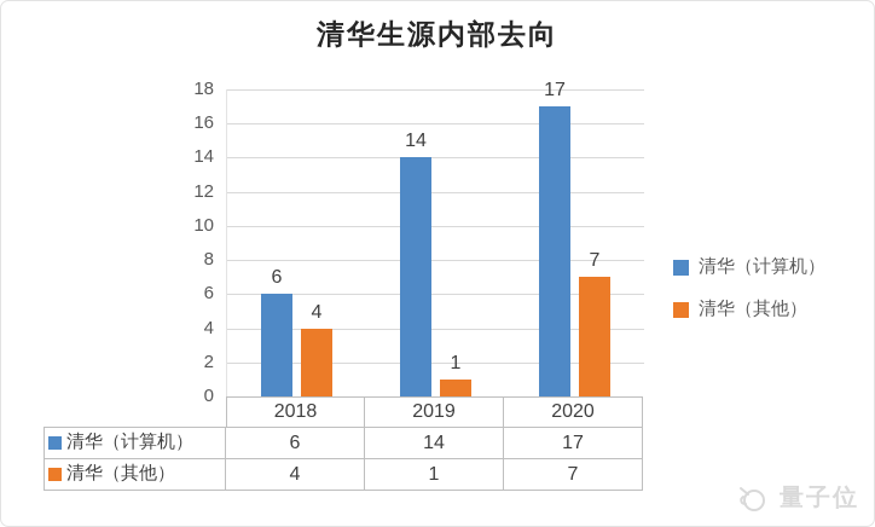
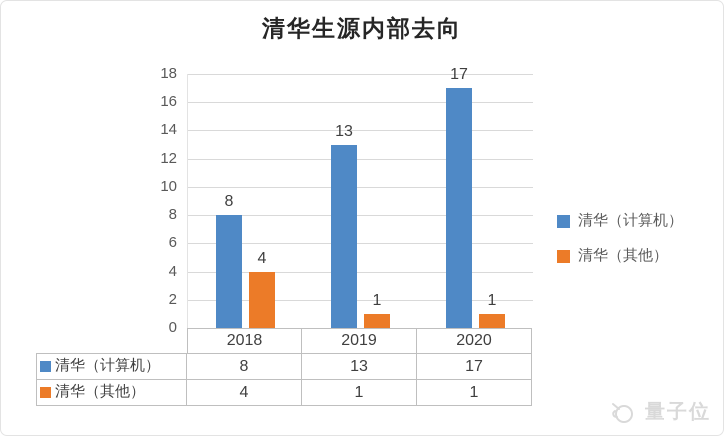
清华（计算机）/2018: 6 -> 8
清华（计算机）/2019: 14 -> 13
清华（其他）/2020: 7 -> 1
